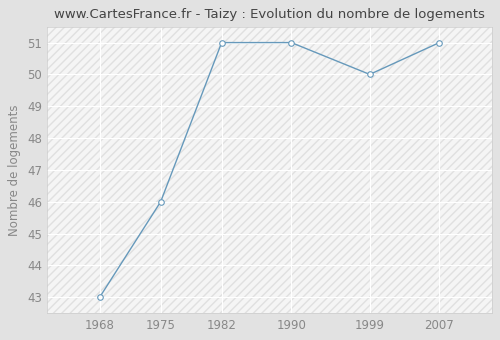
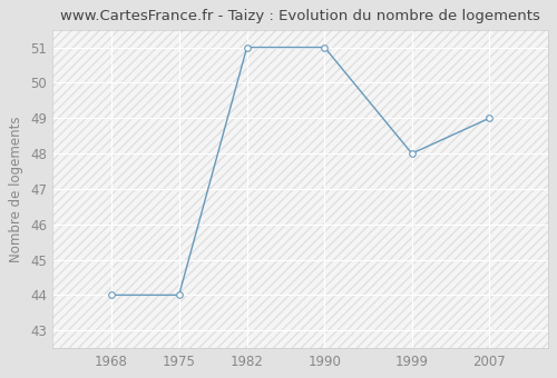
1968: 43 -> 44
1975: 46 -> 44
1999: 50 -> 48
2007: 51 -> 49
